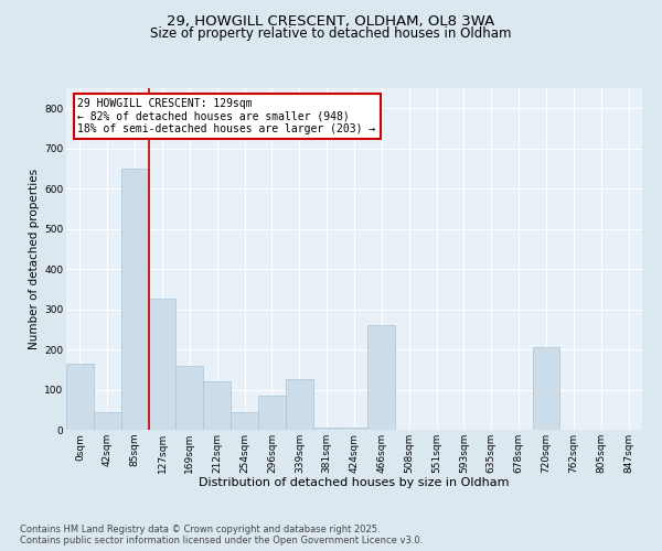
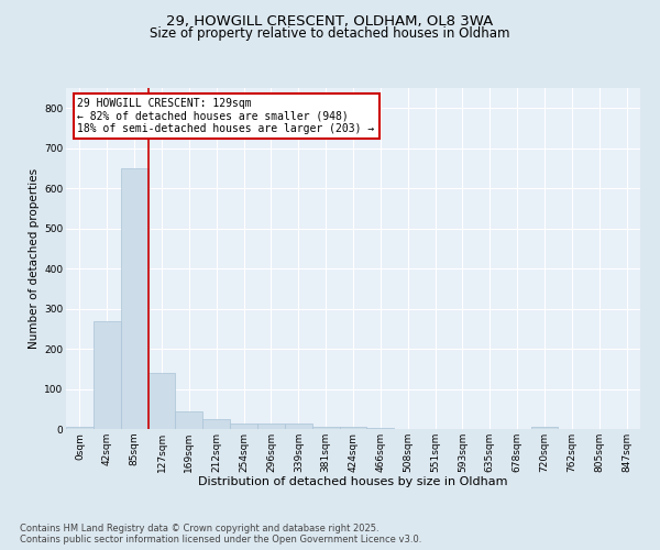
0sqm: 165 -> 5
42sqm: 45 -> 270
127sqm: 325 -> 140
169sqm: 160 -> 45
212sqm: 120 -> 25
254sqm: 45 -> 15
296sqm: 85 -> 13
339sqm: 125 -> 13
466sqm: 260 -> 2
720sqm: 205 -> 5
